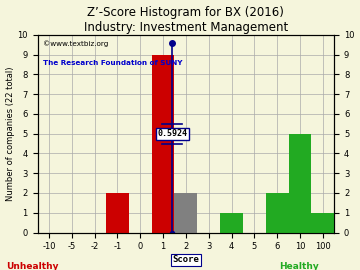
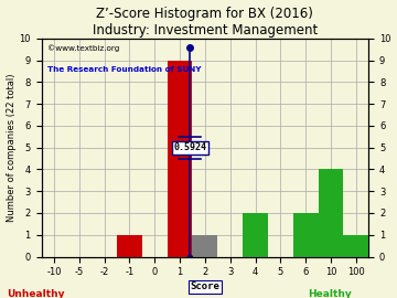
-1: 2 -> 1
2: 2 -> 1
4: 1 -> 2
10: 5 -> 4
